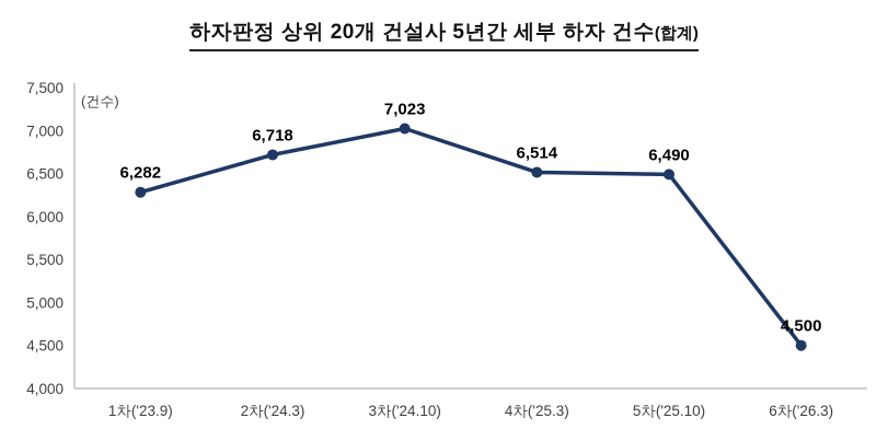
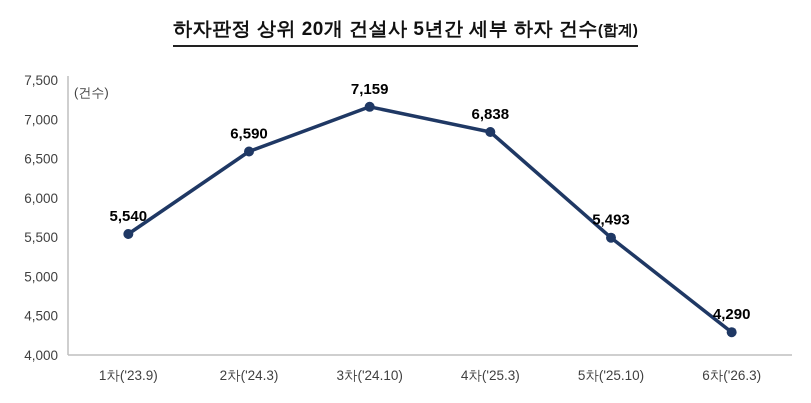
1차('23.9): 6,282 -> 5,540
2차('24.3): 6,718 -> 6,590
3차('24.10): 7,023 -> 7,159
4차('25.3): 6,514 -> 6,838
5차('25.10): 6,490 -> 5,493
6차('26.3): 4,500 -> 4,290
